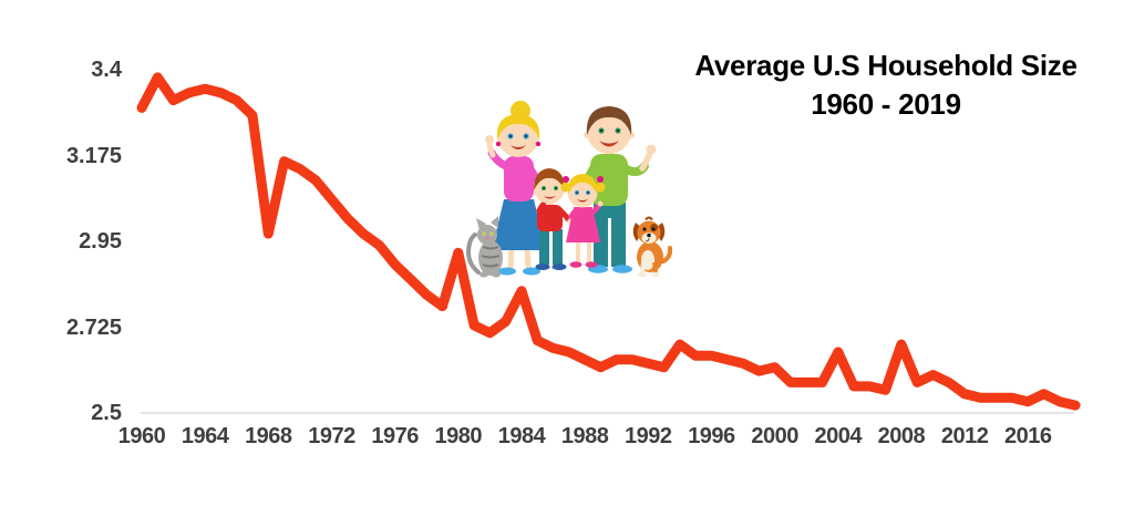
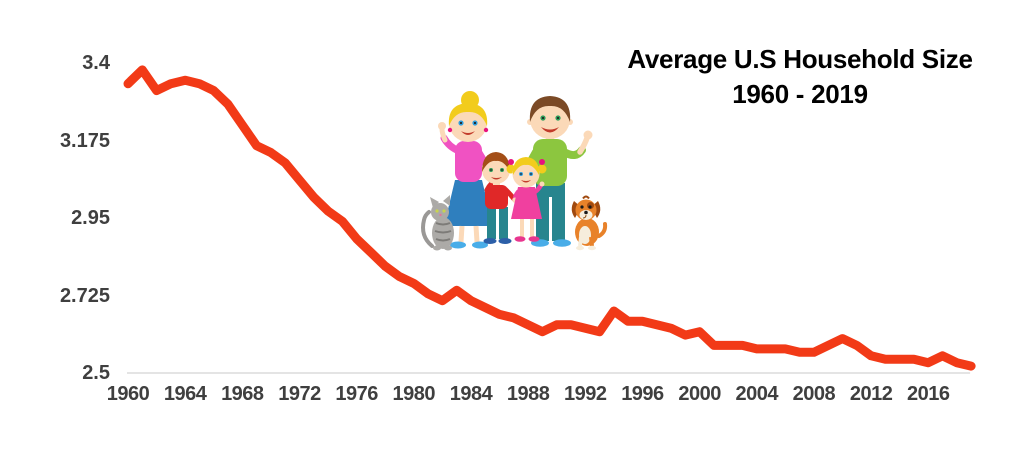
1960: 3.30 -> 3.34
1968: 2.97 -> 3.22
1980: 2.92 -> 2.76
1984: 2.82 -> 2.71
2004: 2.66 -> 2.57
2008: 2.68 -> 2.56
